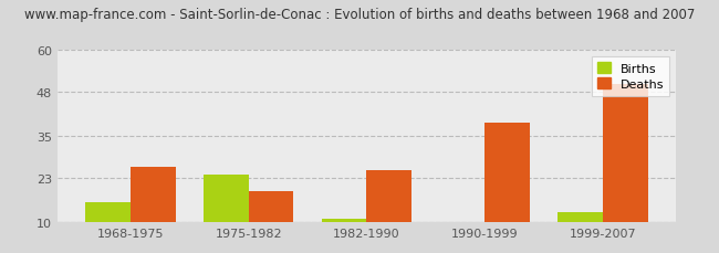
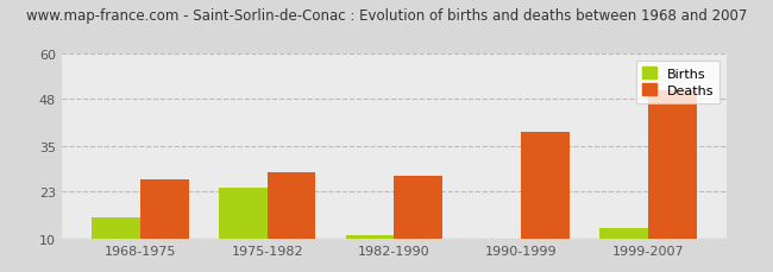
Deaths/1975-1982: 19 -> 28
Deaths/1982-1990: 25 -> 27
